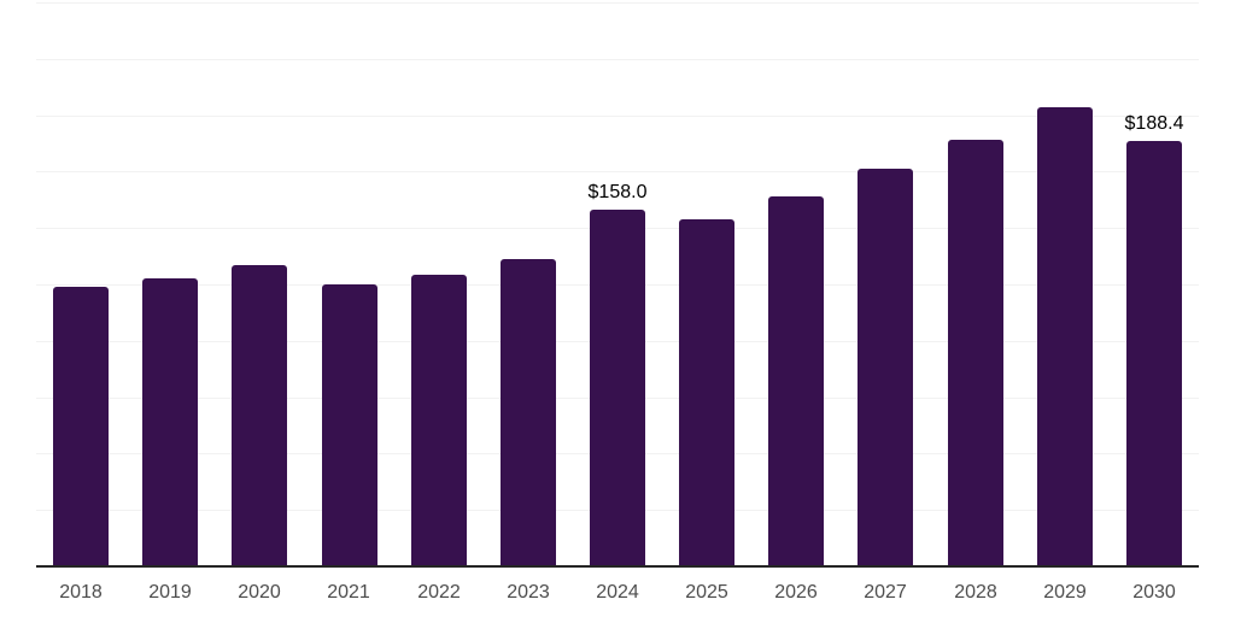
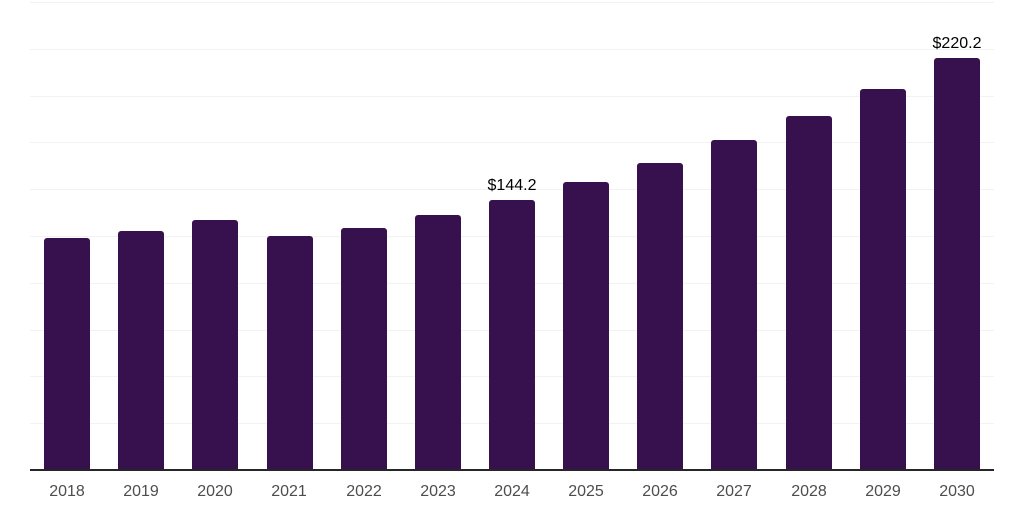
2024: $158.0 -> $144.2
2030: $188.4 -> $220.2
